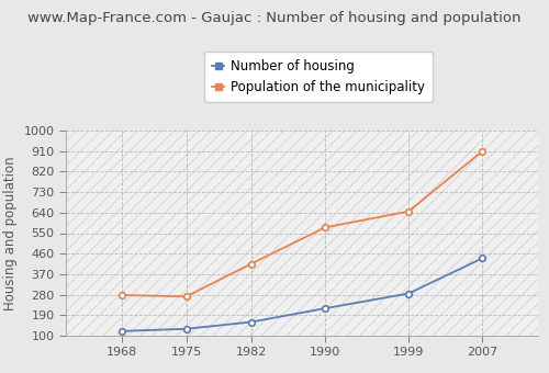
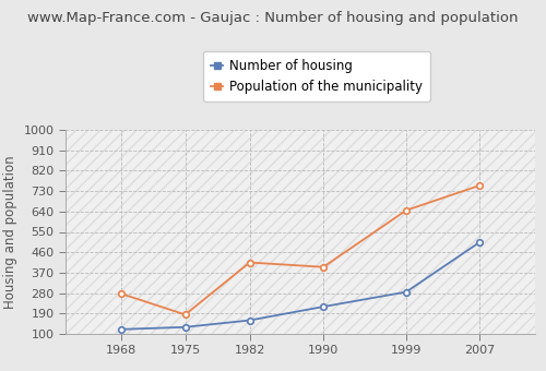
Population of the municipality/1975: 272 -> 185
Population of the municipality/1990: 575 -> 395
Number of housing/2007: 440 -> 505
Population of the municipality/2007: 910 -> 755
